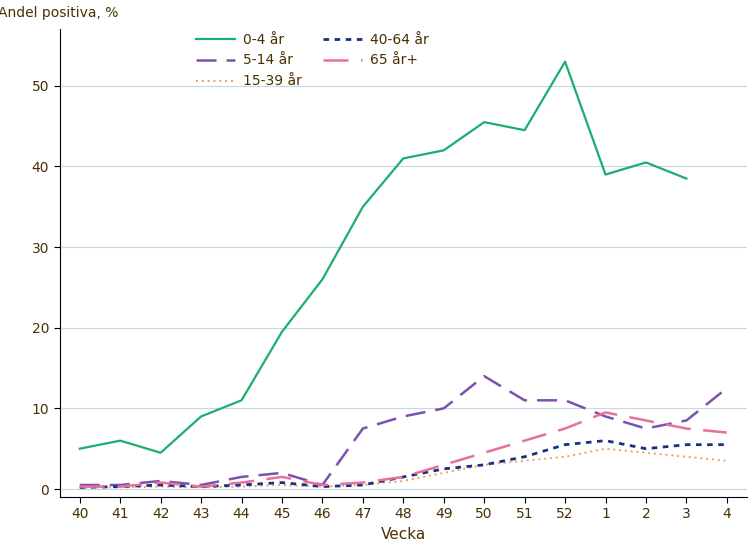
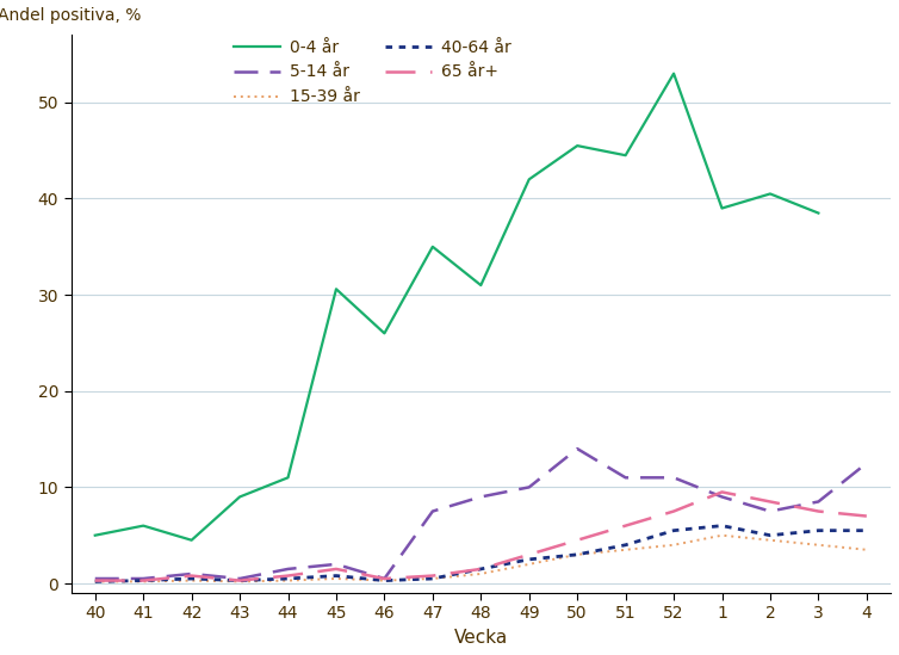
0-4 år/45: 19.5 -> 30.6
0-4 år/48: 41.0 -> 31.0
